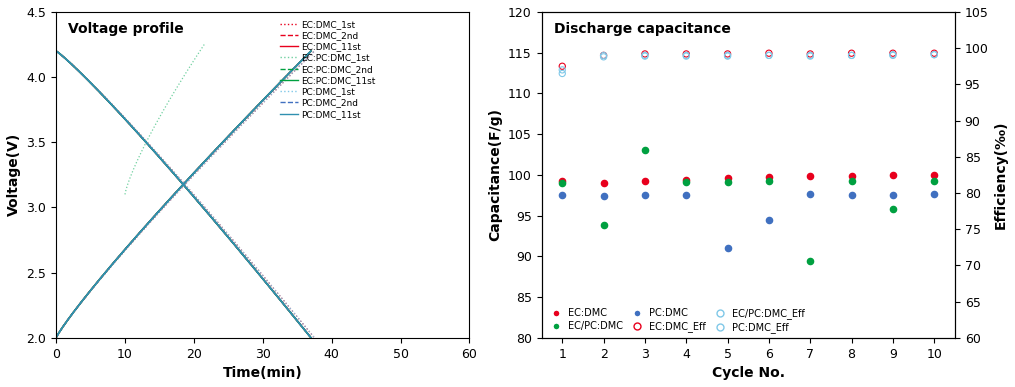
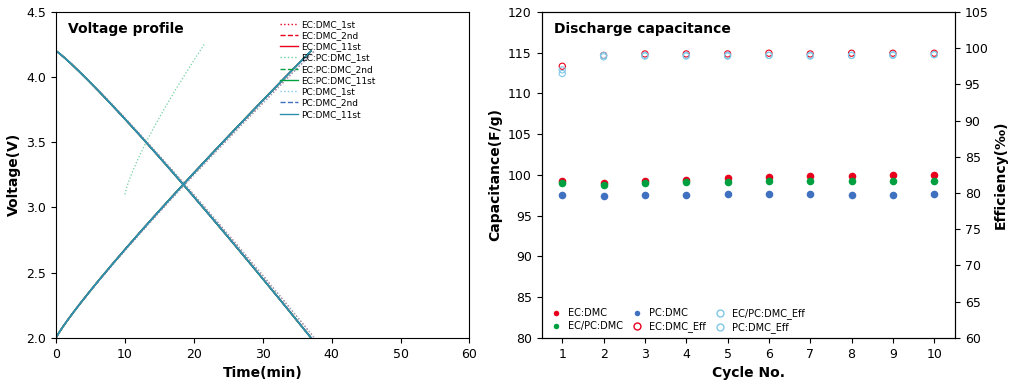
EC/PC:DMC/2: 93.8 -> 98.8
EC/PC:DMC/3: 103.0 -> 99.0
PC:DMC/5: 91.0 -> 97.6
PC:DMC/6: 94.4 -> 97.6
EC/PC:DMC/7: 89.4 -> 99.3
EC/PC:DMC/9: 95.8 -> 99.3
